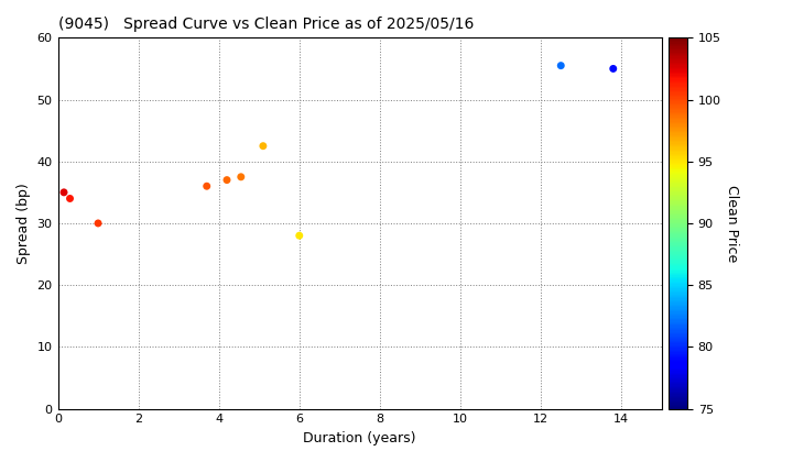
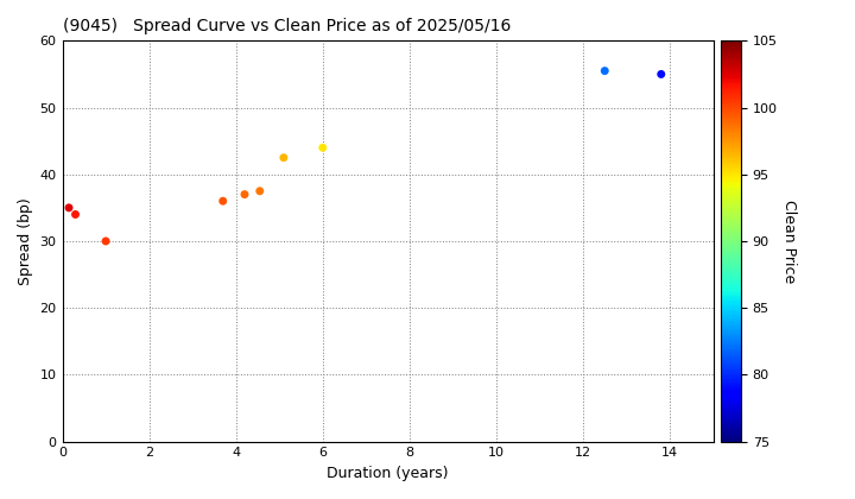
6: 28.0 -> 44.0
